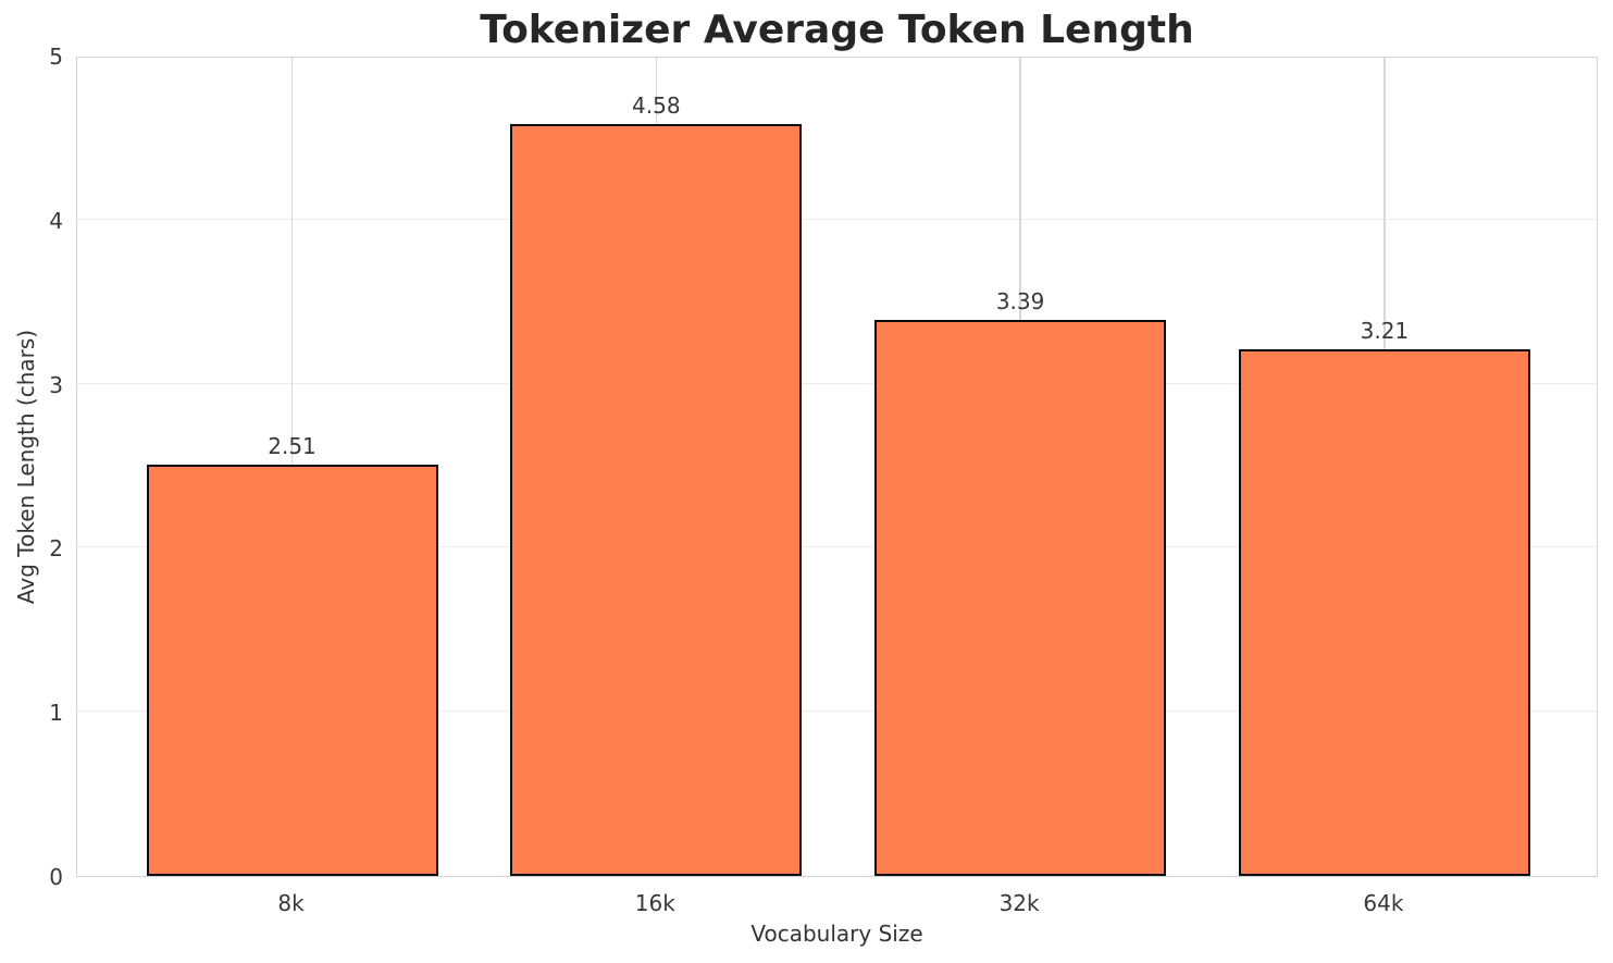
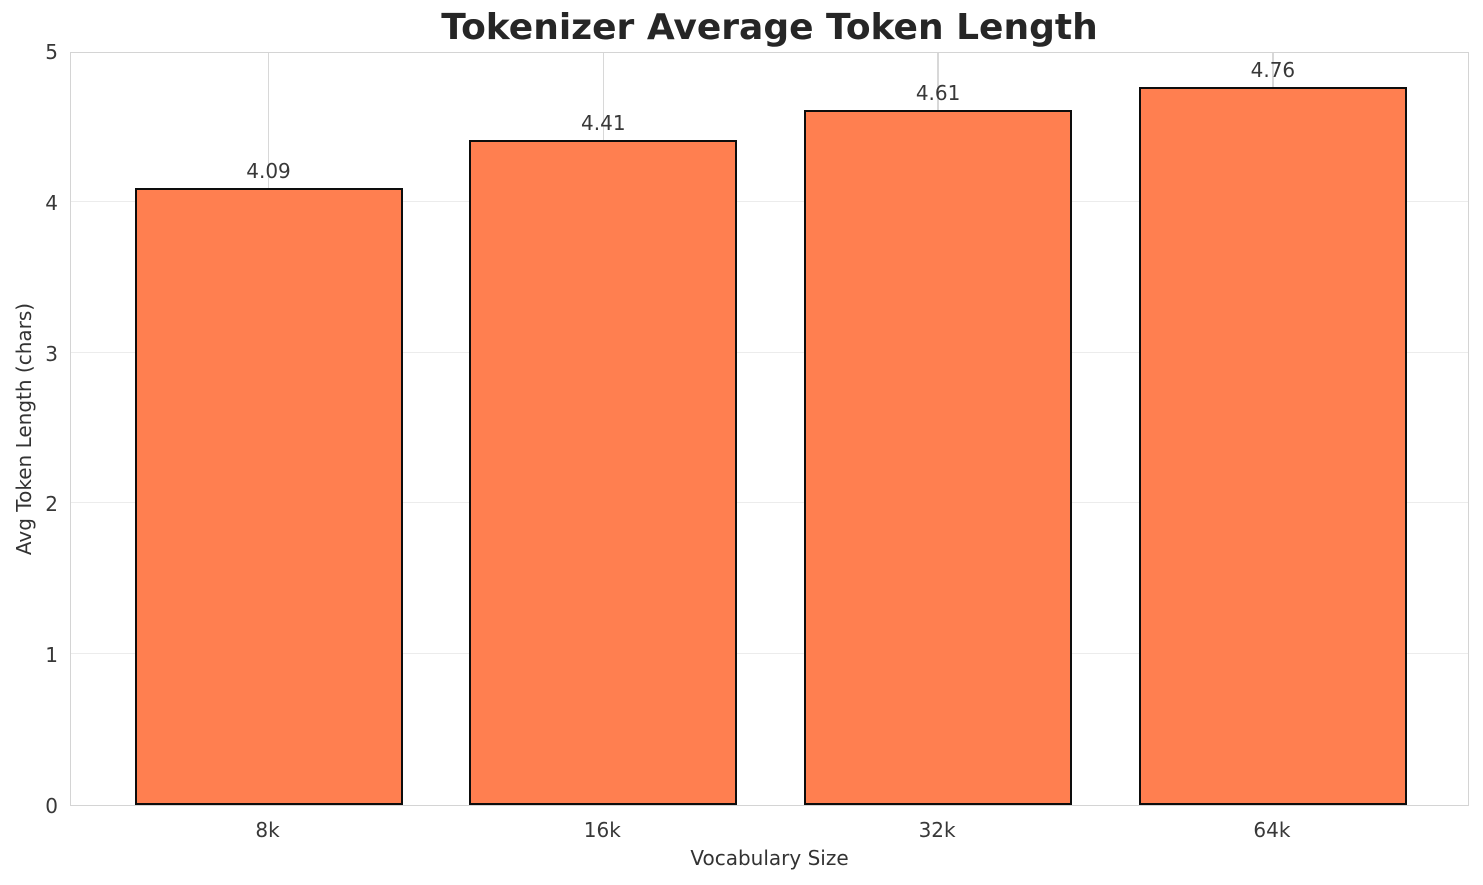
8k: 2.51 -> 4.09
16k: 4.58 -> 4.41
32k: 3.39 -> 4.61
64k: 3.21 -> 4.76
